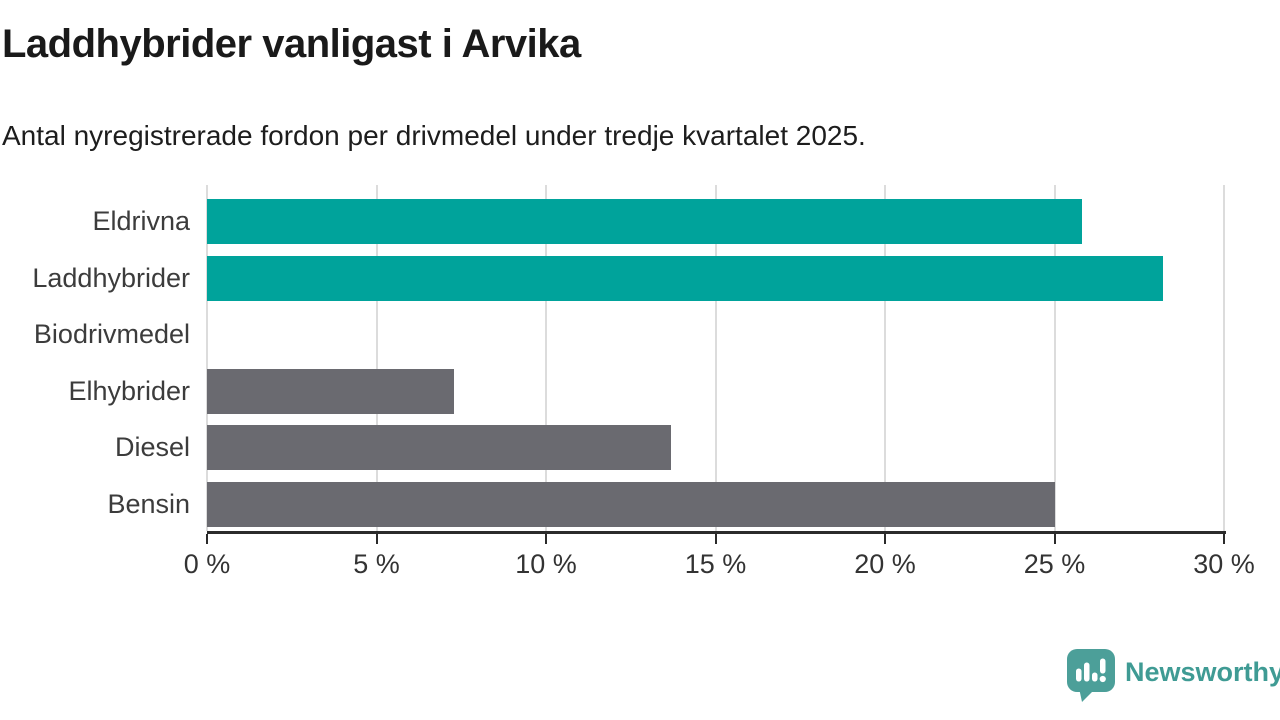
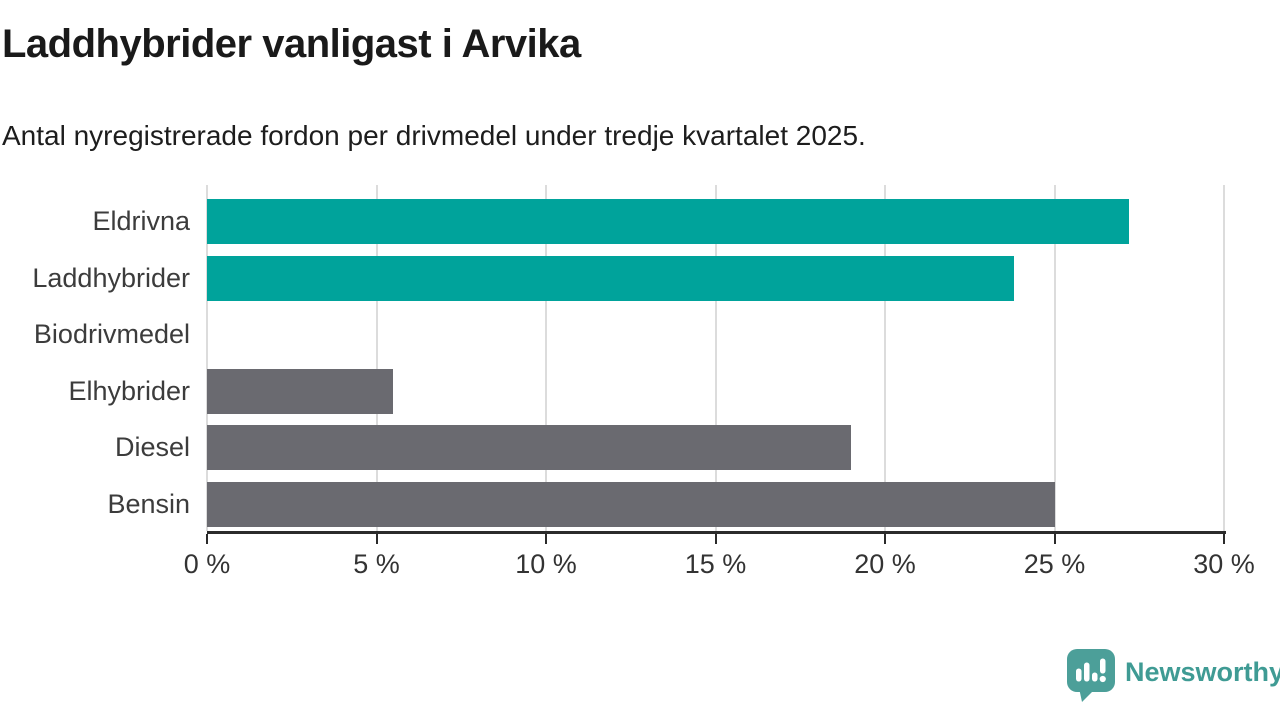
Eldrivna: 25.8% -> 27.2%
Laddhybrider: 28.2% -> 23.8%
Elhybrider: 7.3% -> 5.5%
Diesel: 13.7% -> 19.0%
